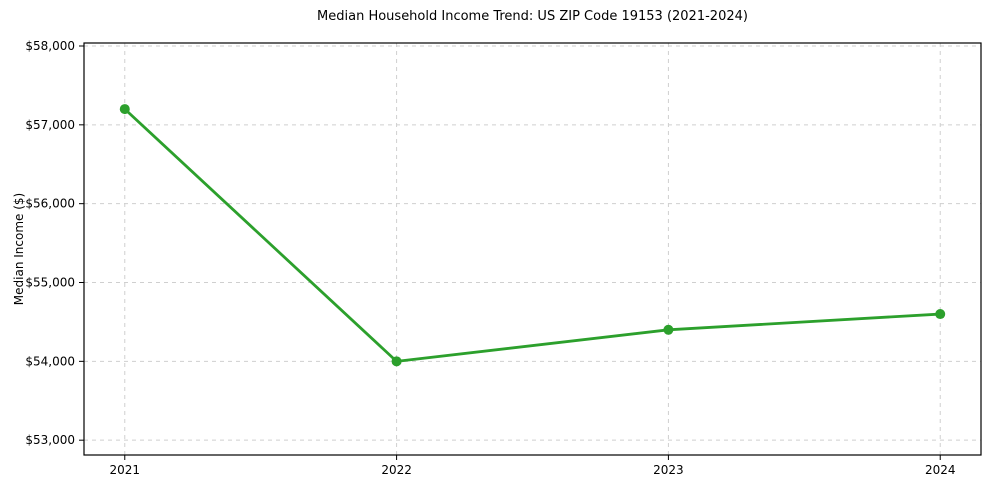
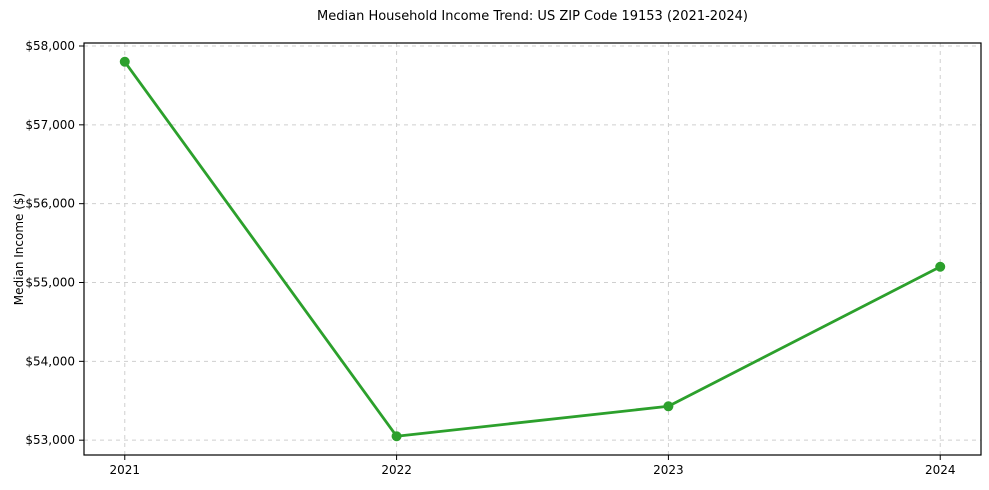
2021: $57200 -> $57800
2022: $54000 -> $53000
2023: $54400 -> $53400
2024: $54600 -> $55200
